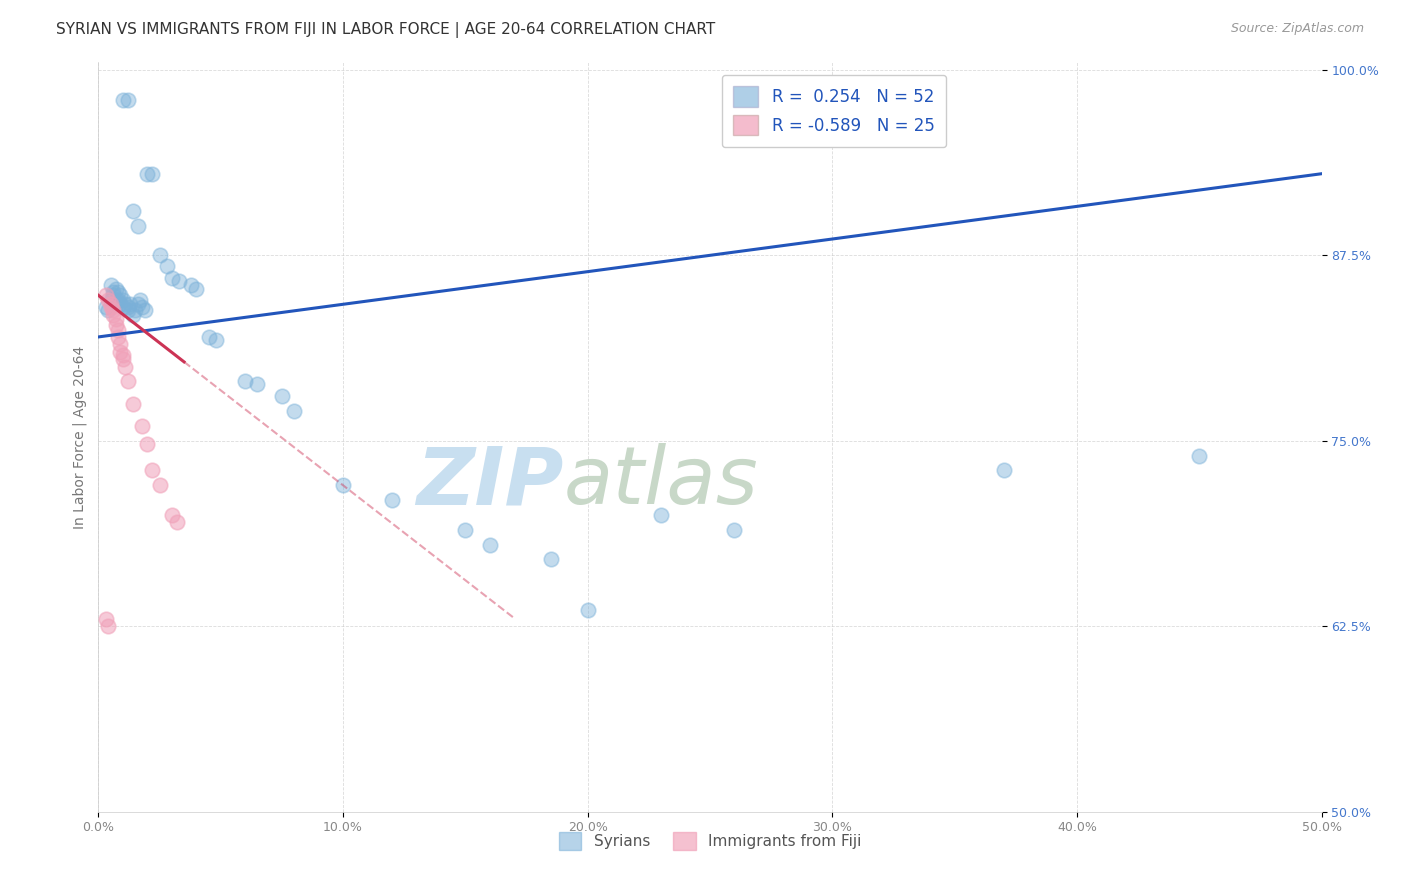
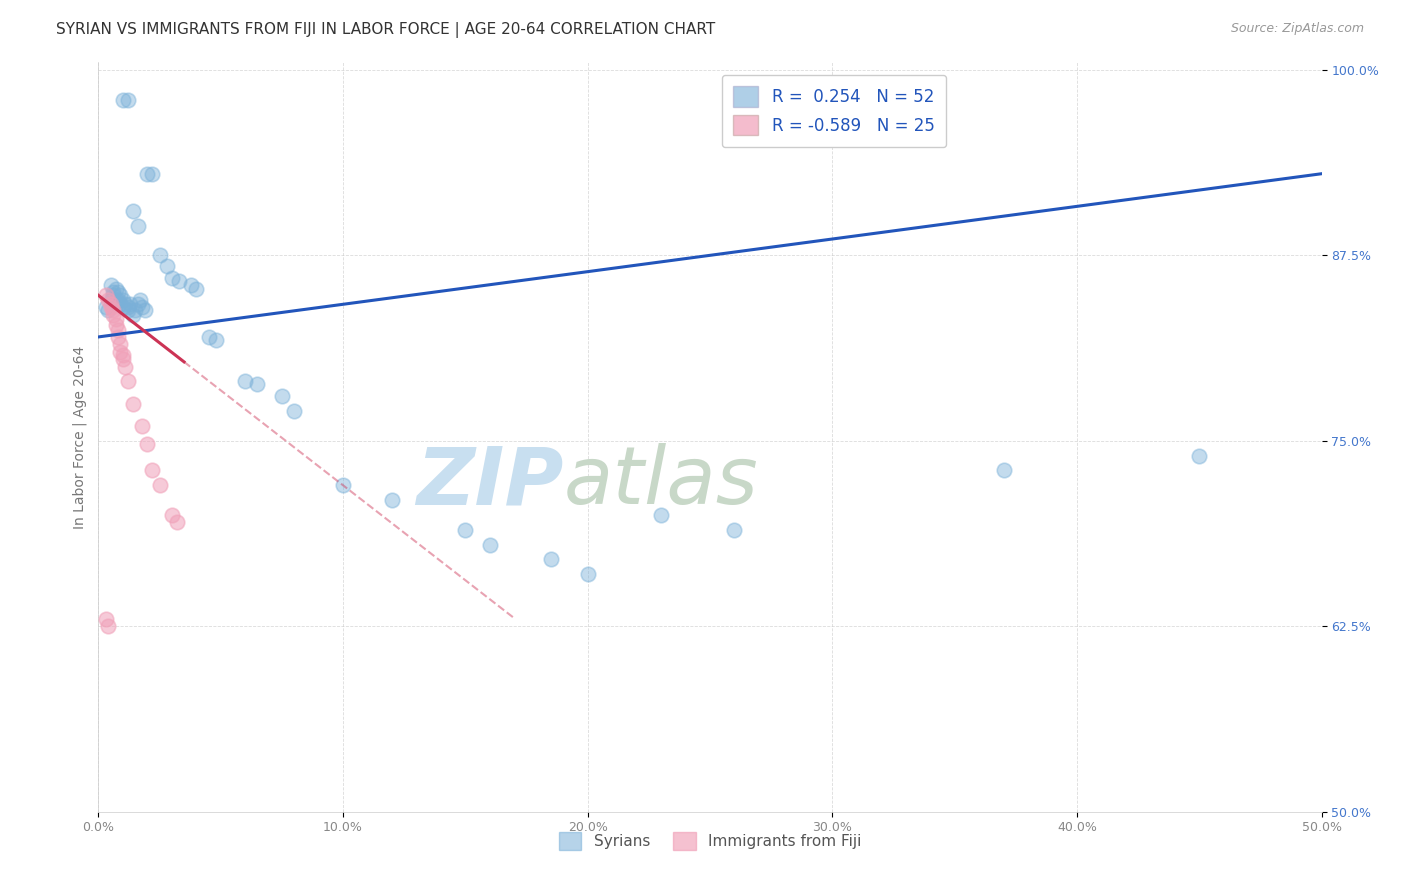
Syrians/20.0%: 63.6% -> 66.0%
